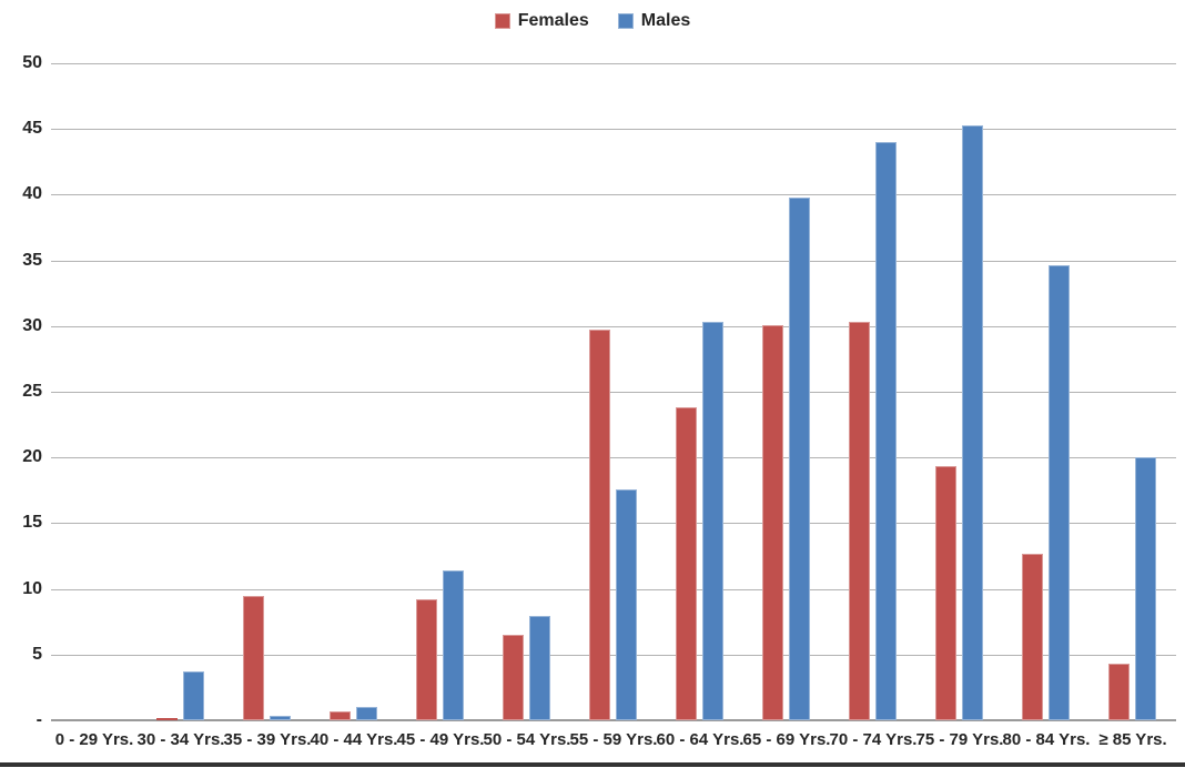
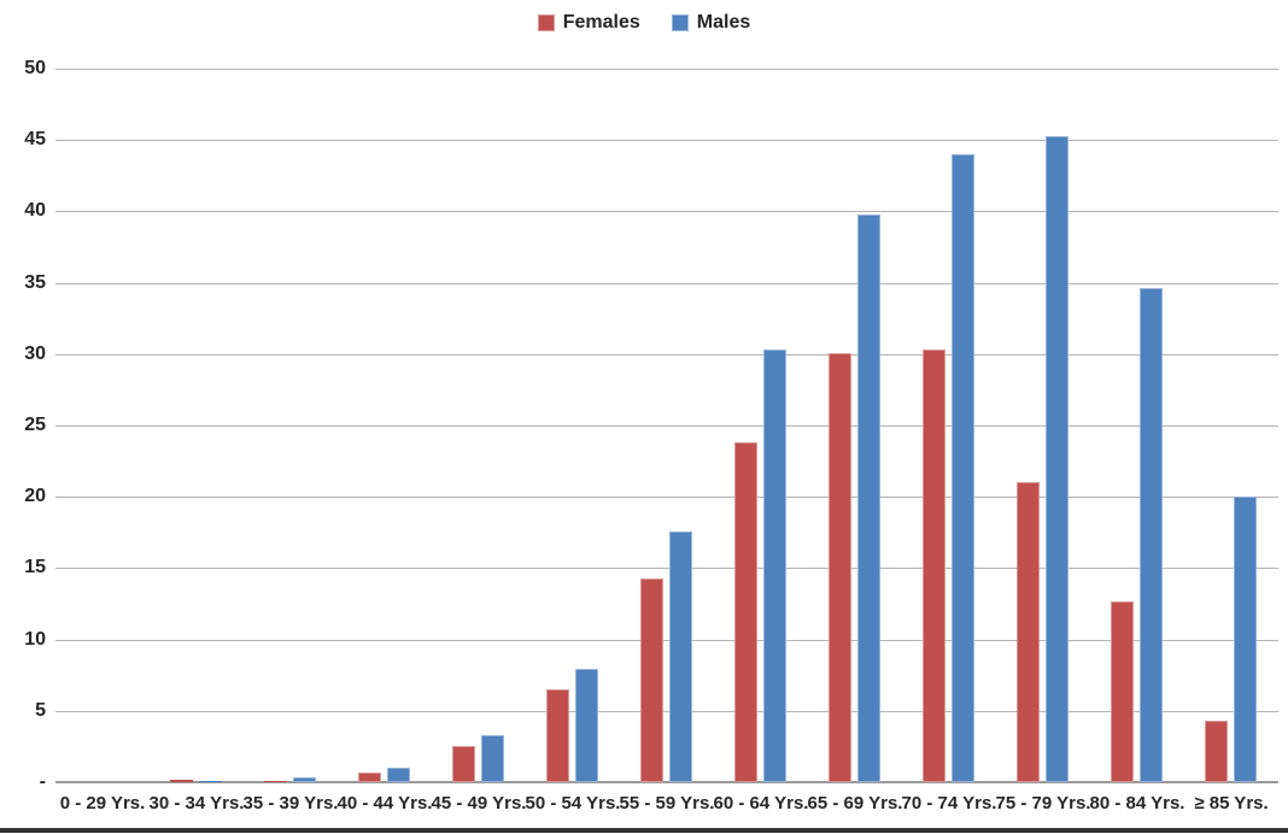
Males/30 - 34 Yrs.: 3.7 -> 0.1
Females/35 - 39 Yrs.: 9.5 -> 0.1
Females/45 - 49 Yrs.: 9.2 -> 2.5
Males/45 - 49 Yrs.: 11.4 -> 3.3
Females/55 - 59 Yrs.: 29.7 -> 14.3
Females/75 - 79 Yrs.: 19.3 -> 21.0
